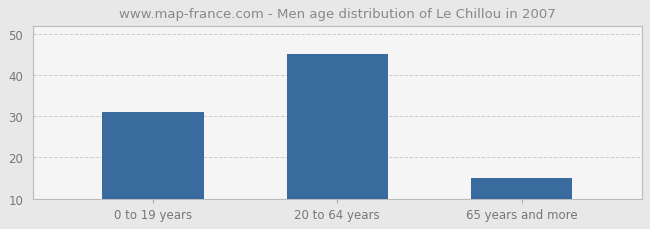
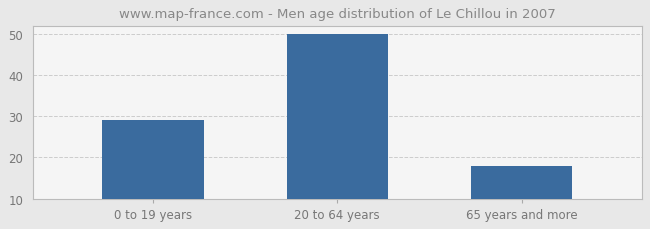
0 to 19 years: 31 -> 29
20 to 64 years: 45 -> 50
65 years and more: 15 -> 18
